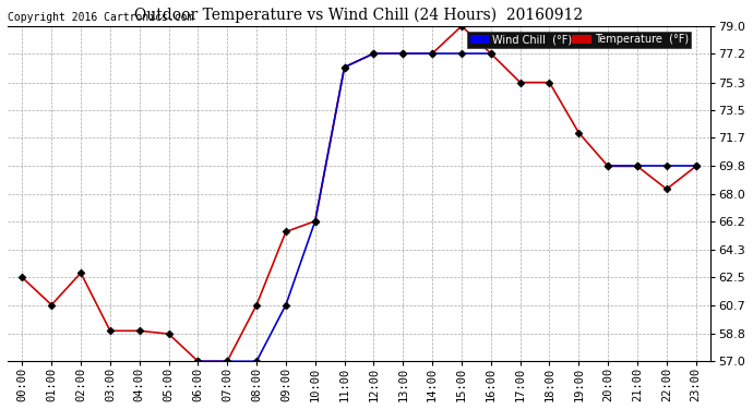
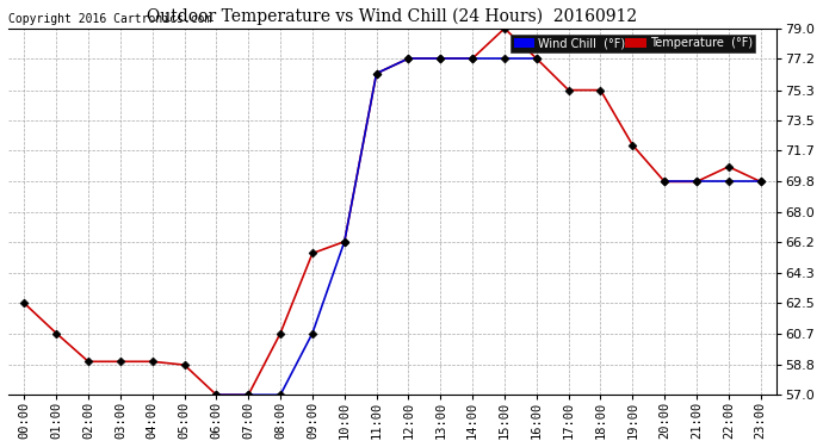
Temperature (°F)/02:00: 62.8 -> 59.0
Temperature (°F)/22:00: 68.3 -> 70.7
